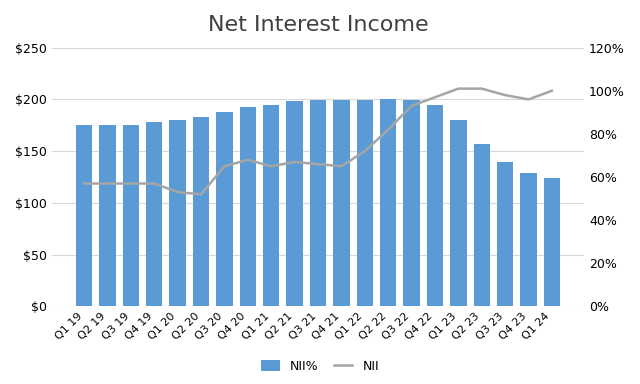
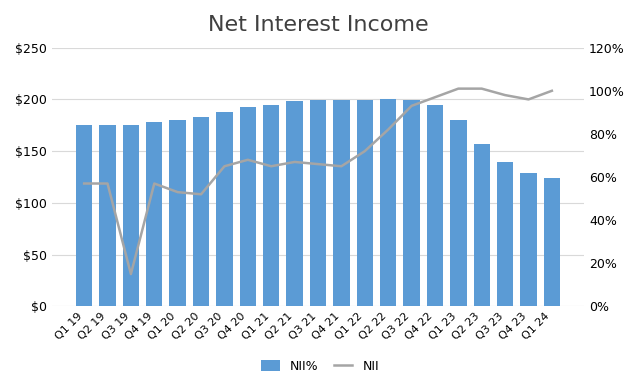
NII/Q3 19: 57% -> 15%
